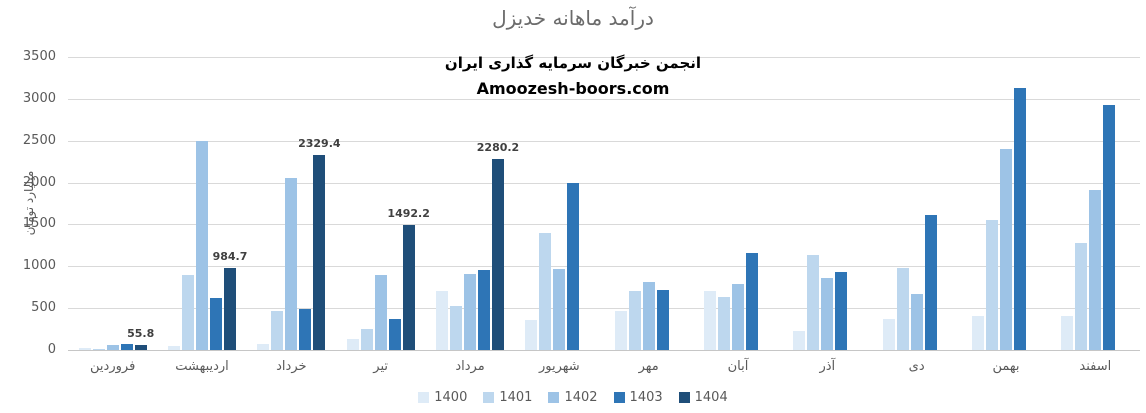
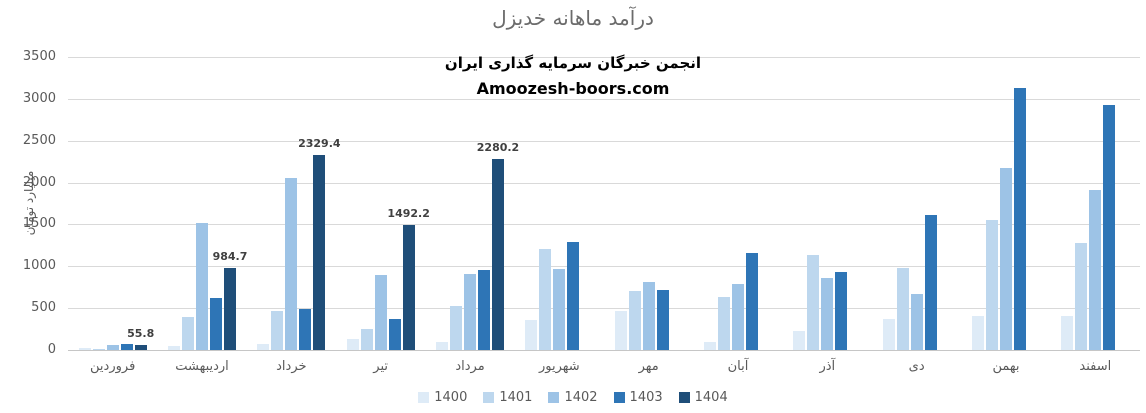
1401/اردیبهشت: 900 -> 400
1402/اردیبهشت: 2500 -> 1500
1400/مرداد: 700 -> 100
1401/شهریور: 1400 -> 1200
1403/شهریور: 2000 -> 1300
1400/آبان: 700 -> 100
1402/بهمن: 2400 -> 2200
